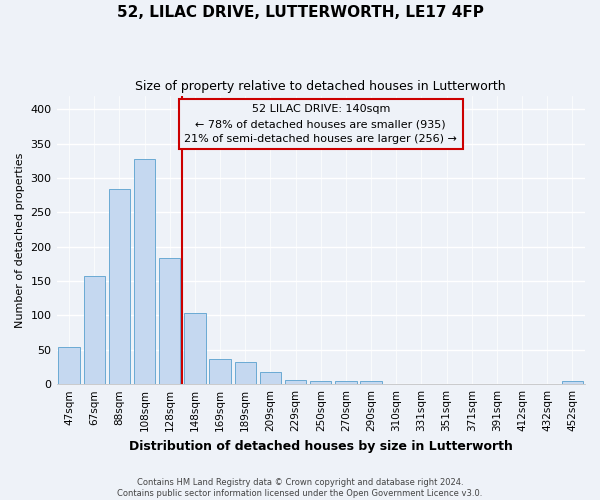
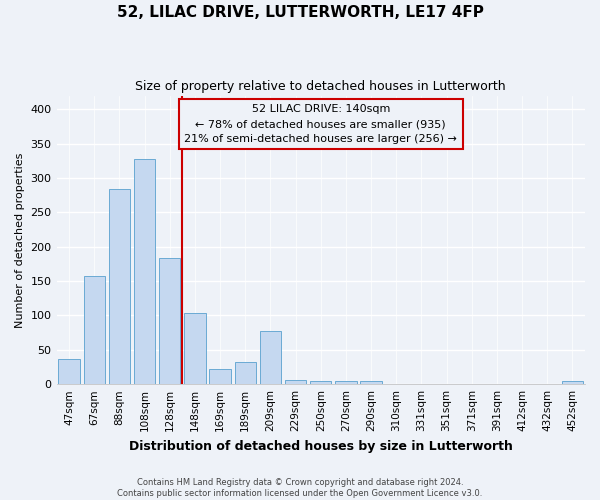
47sqm: 54 -> 36
169sqm: 37 -> 22
209sqm: 18 -> 78
